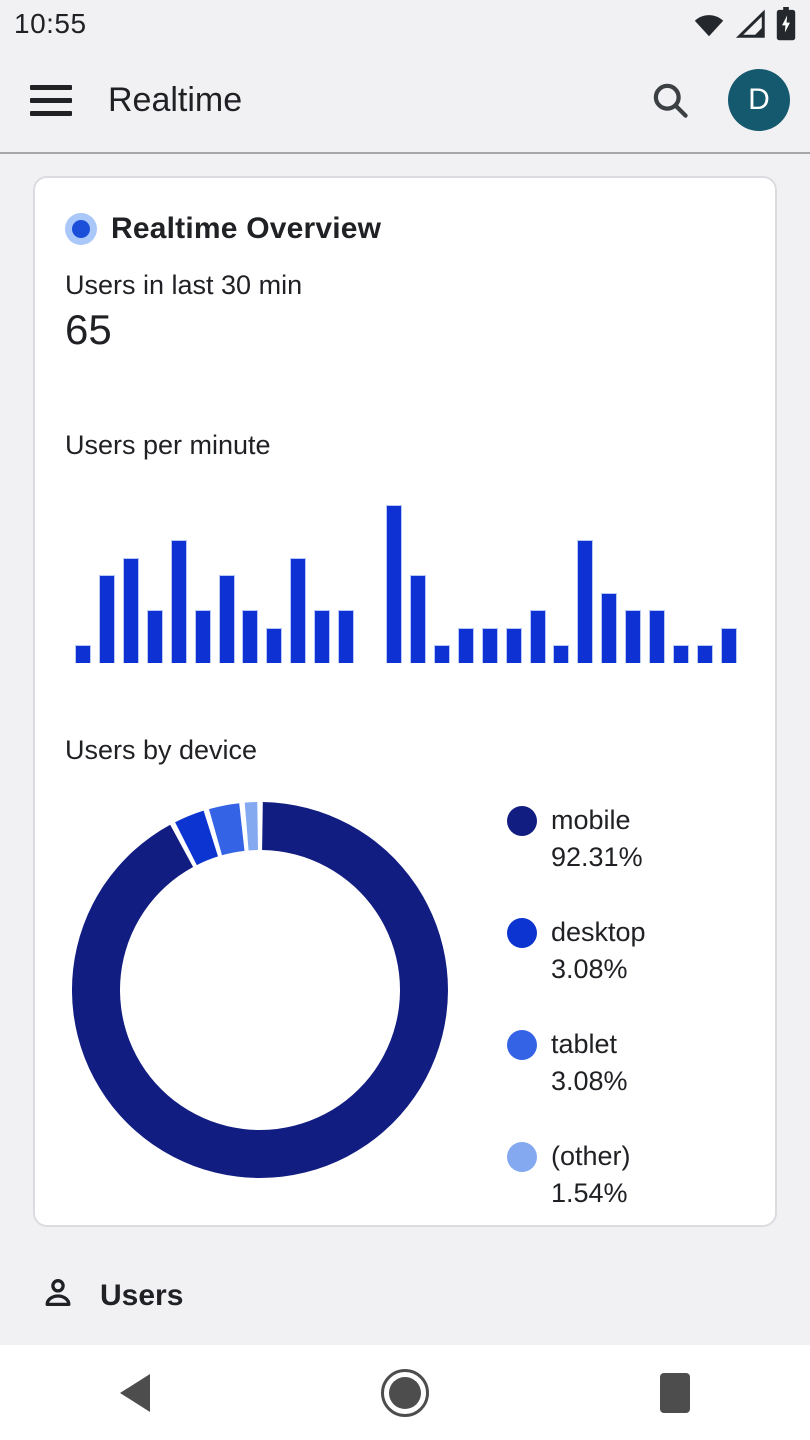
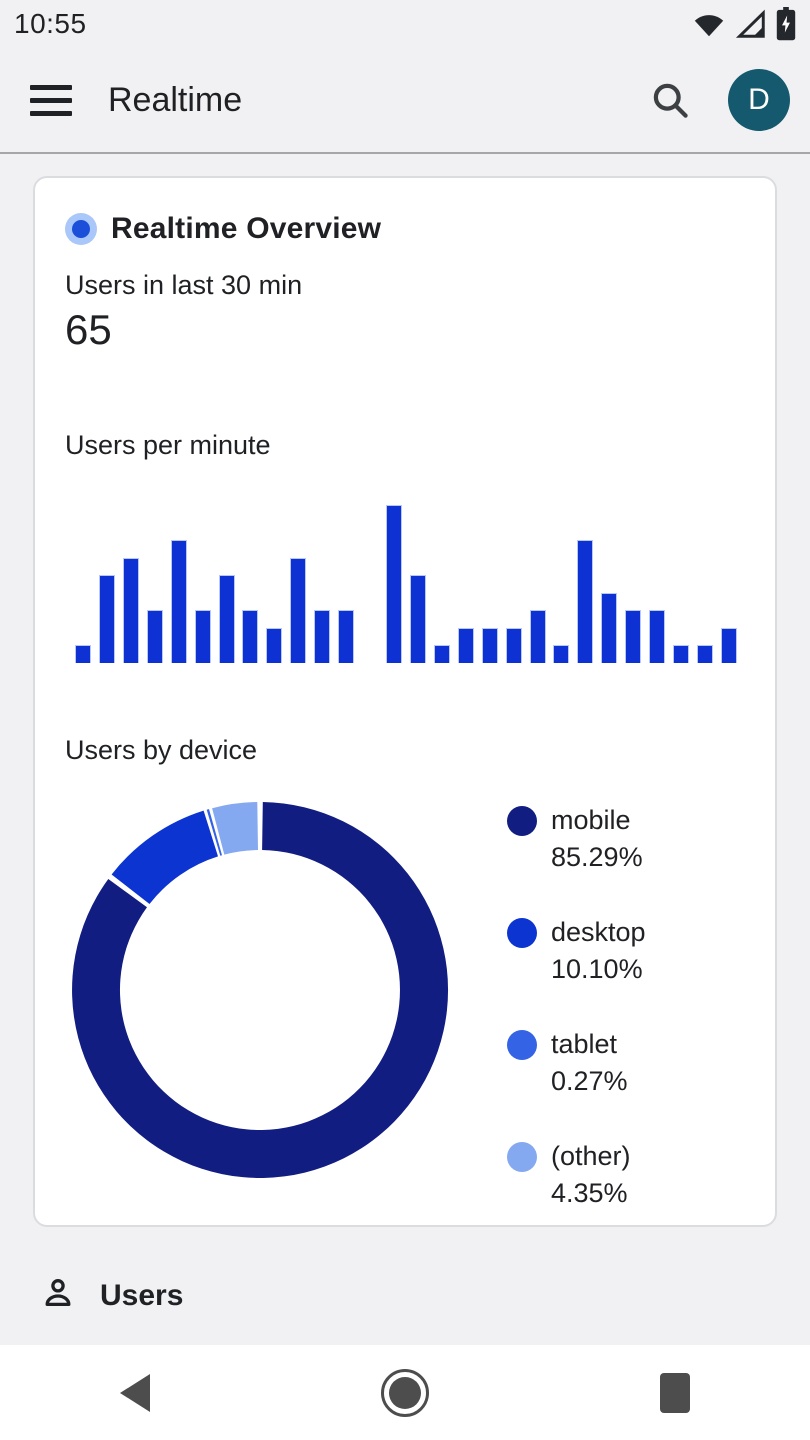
Users by device/mobile: 92.31% -> 85.29%
Users by device/desktop: 3.08% -> 10.10%
Users by device/tablet: 3.08% -> 0.27%
Users by device/(other): 1.54% -> 4.35%
